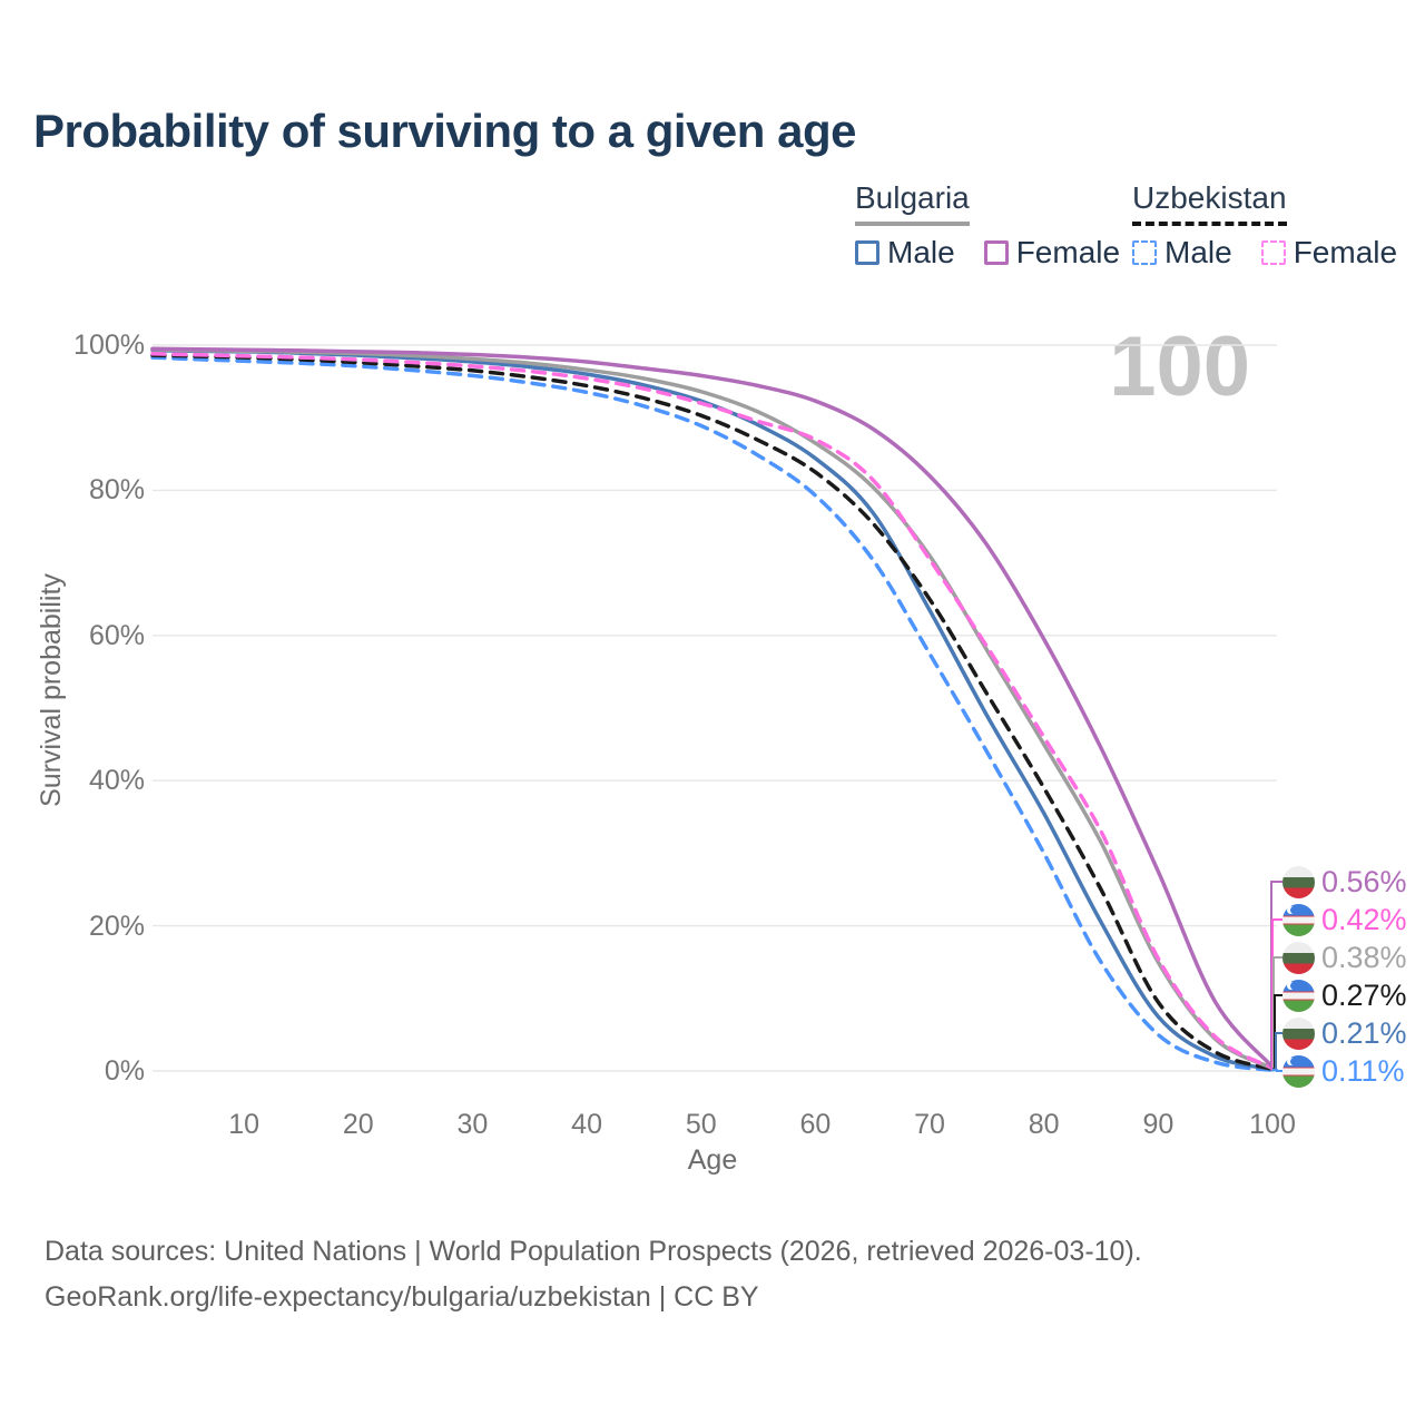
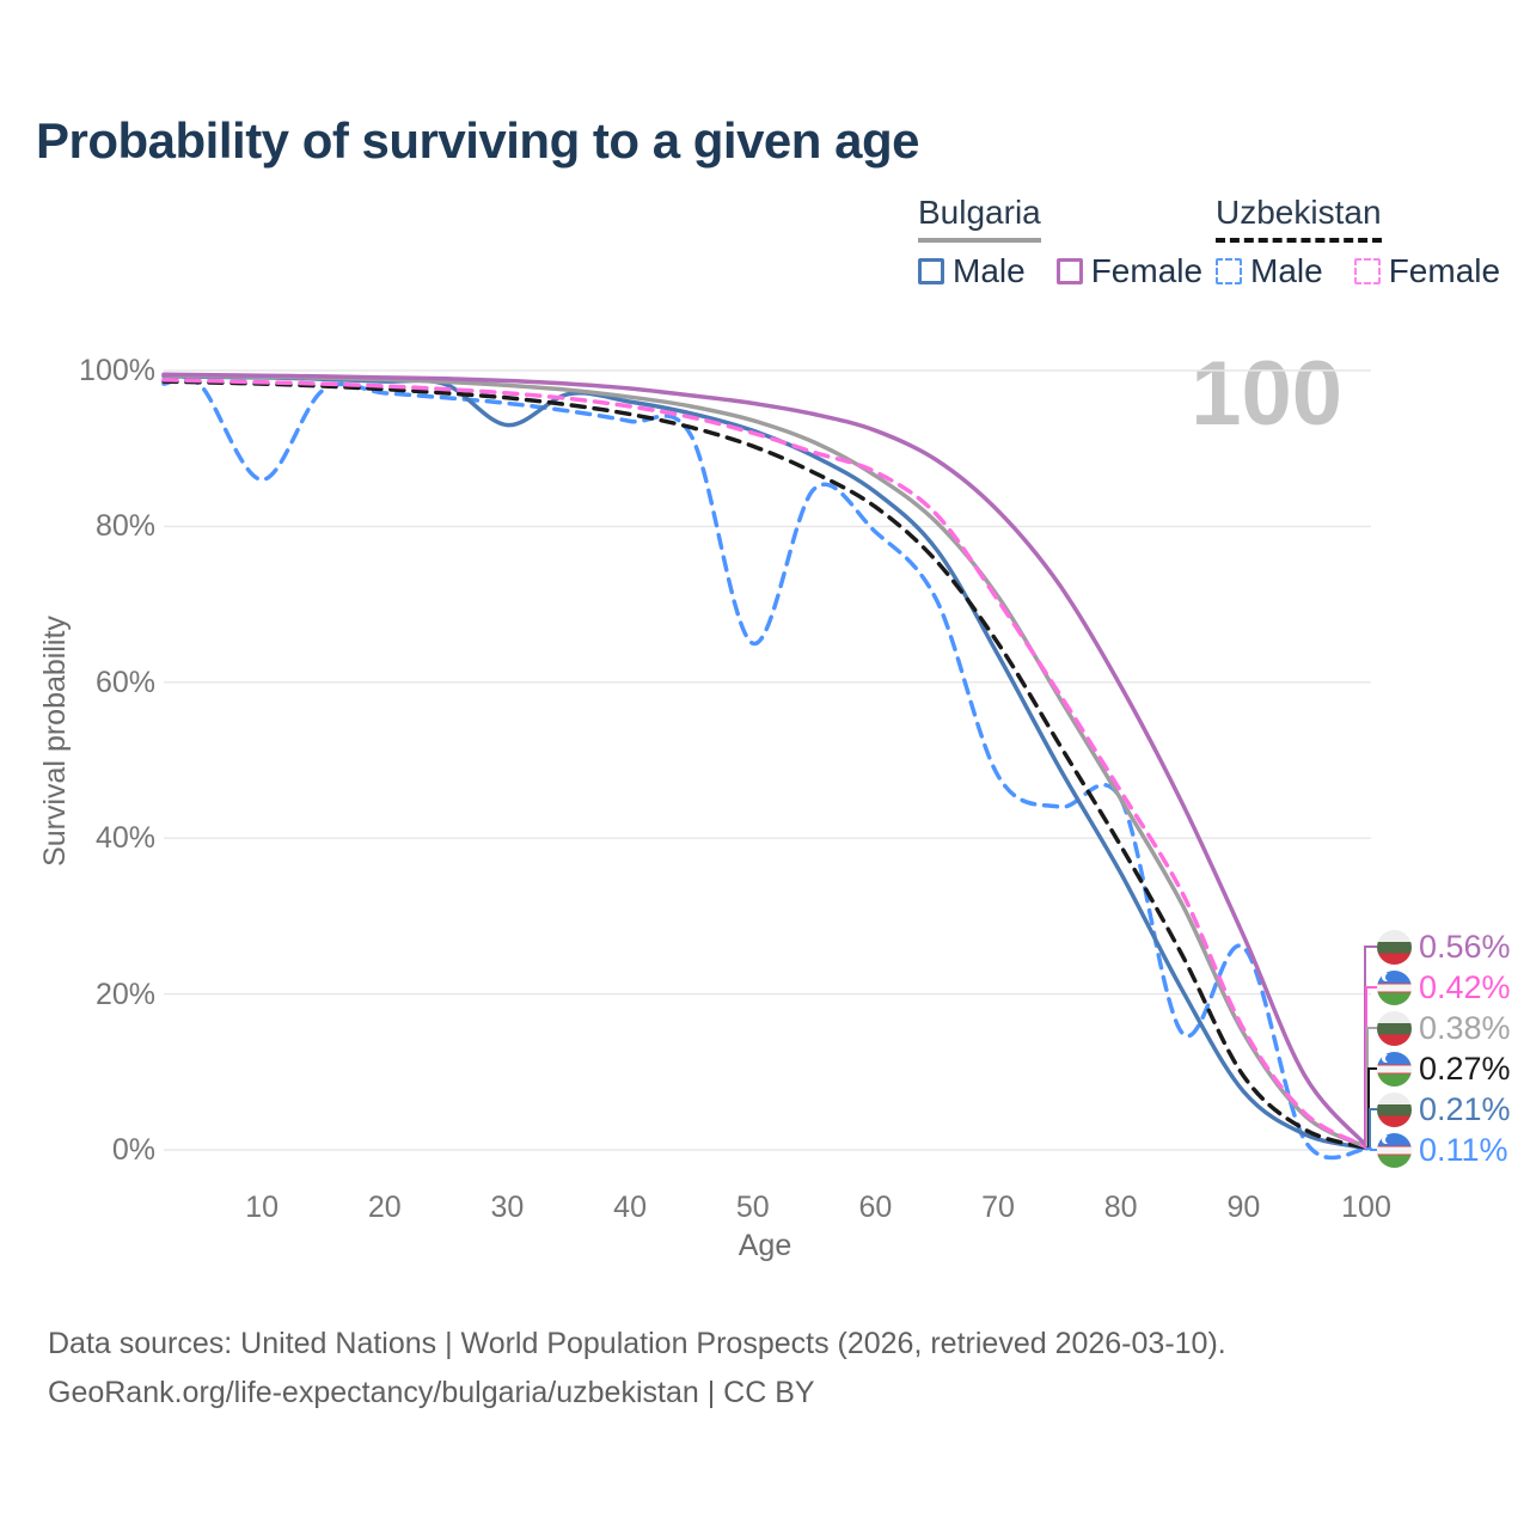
Uzbekistan Male/10: 98% -> 86%
Bulgaria Male/30: 98% -> 93%
Uzbekistan Male/50: 89% -> 65%
Uzbekistan Male/70: 58% -> 48%
Uzbekistan Male/80: 30% -> 45%
Uzbekistan Male/90: 5% -> 26%
